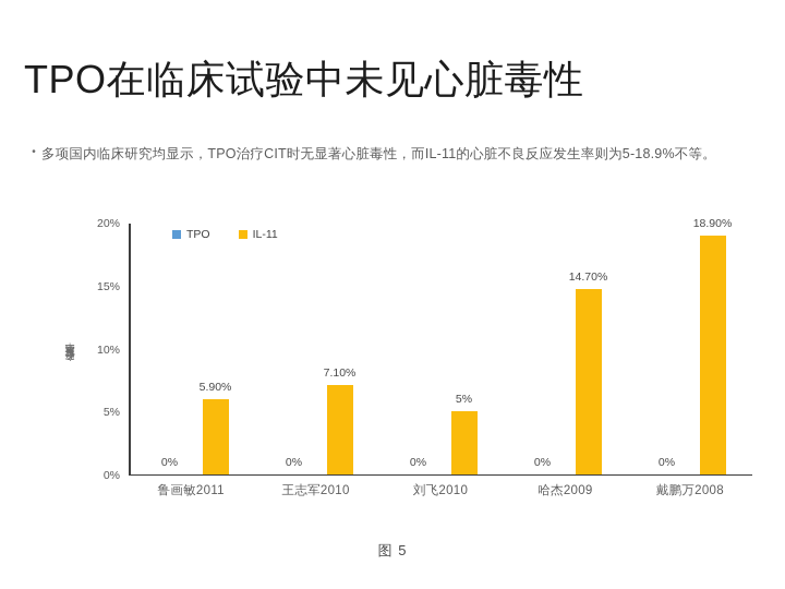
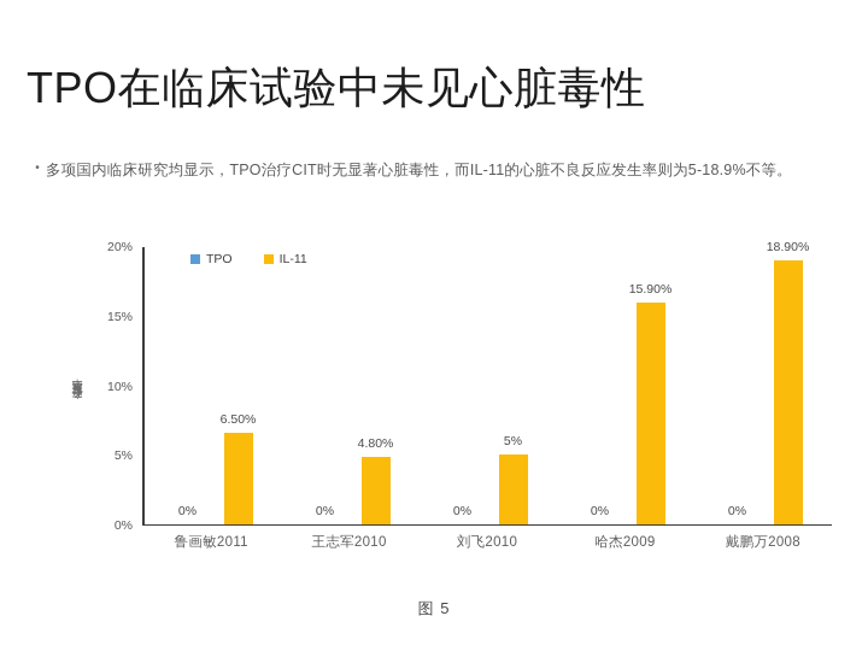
IL-11/鲁画敏2011: 5.90% -> 6.50%
IL-11/王志军2010: 7.10% -> 4.80%
IL-11/哈杰2009: 14.70% -> 15.90%
